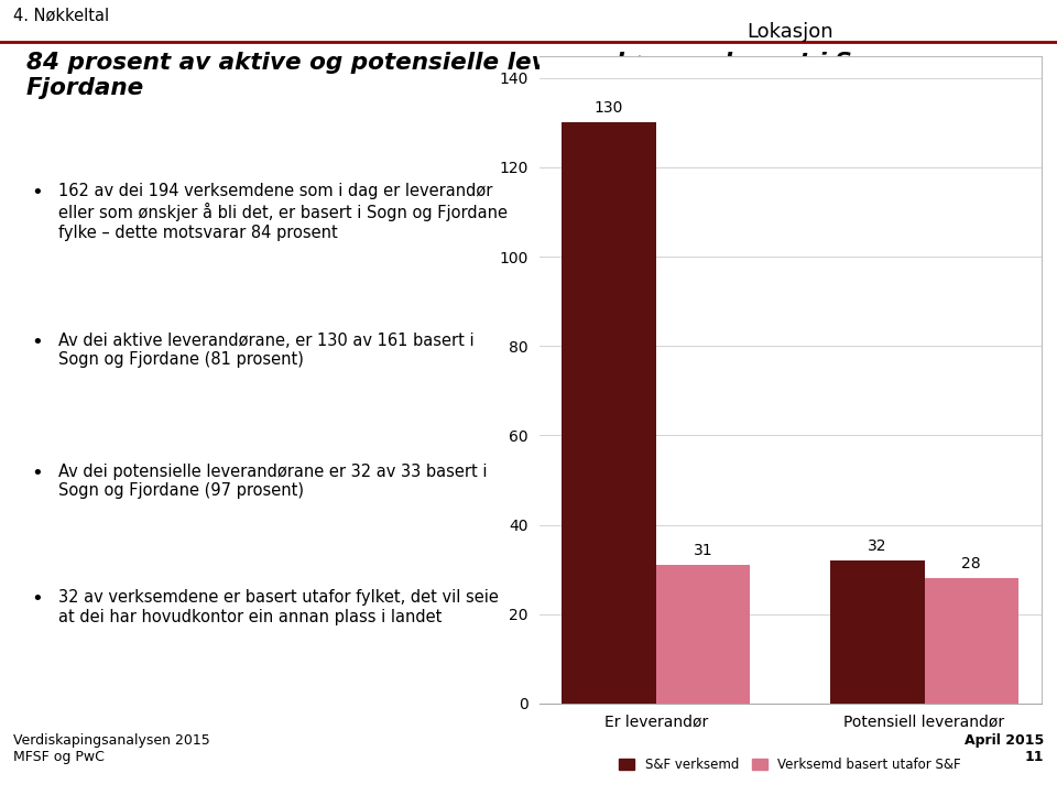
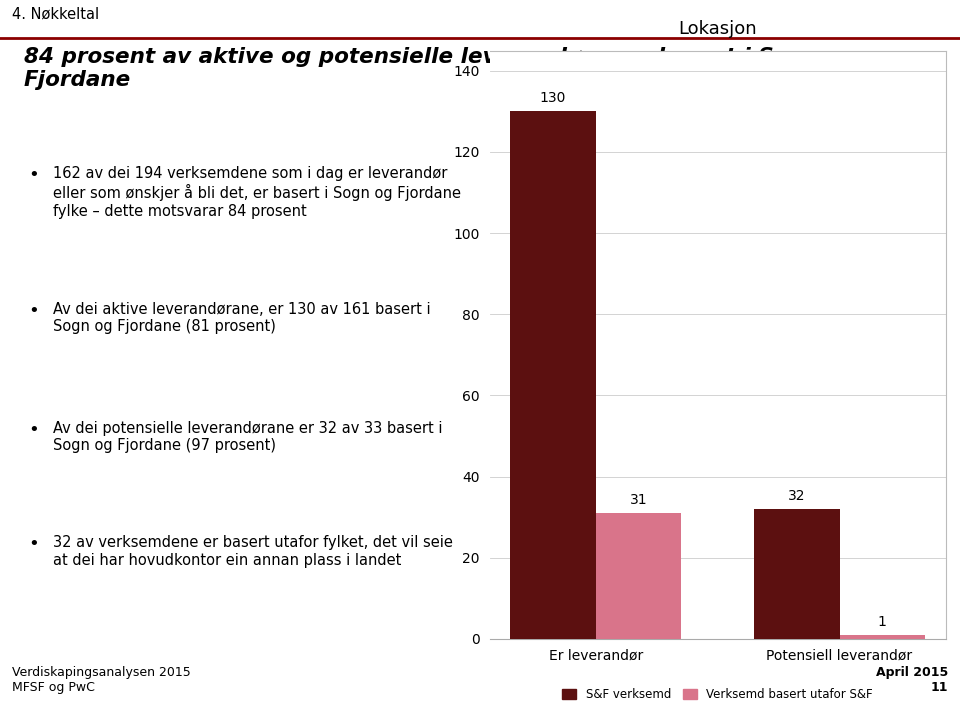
Verksemd basert utafor S&F/Potensiell leverandør: 28 -> 1
